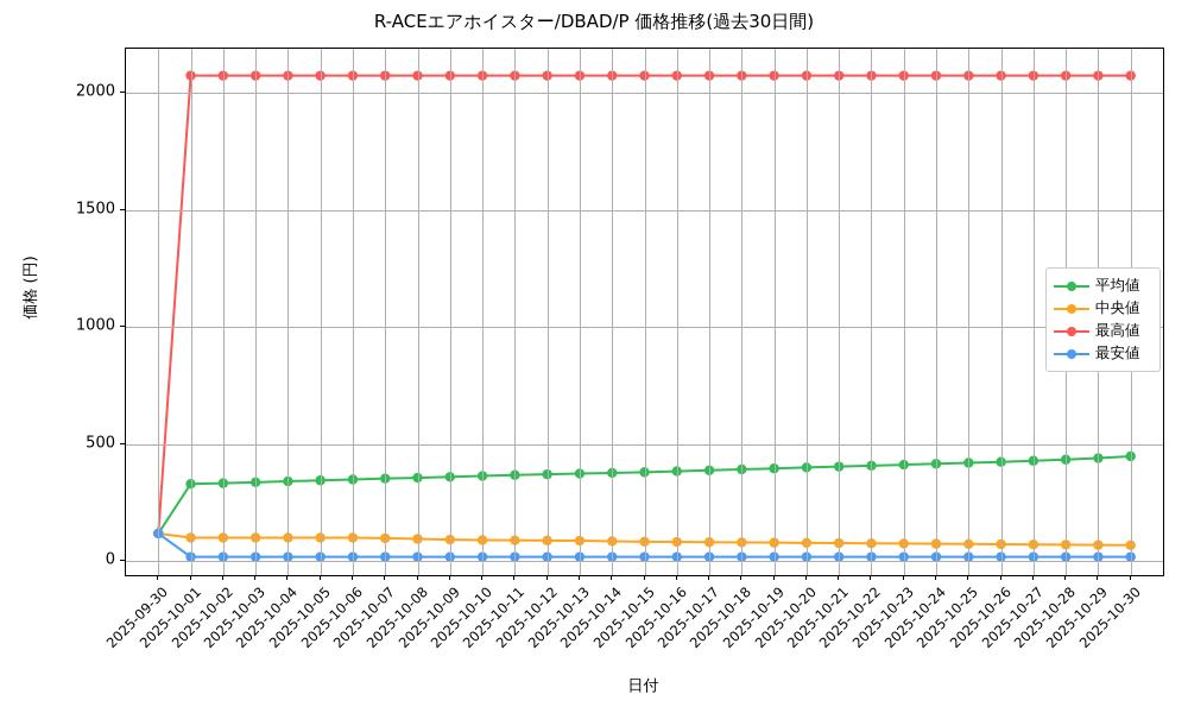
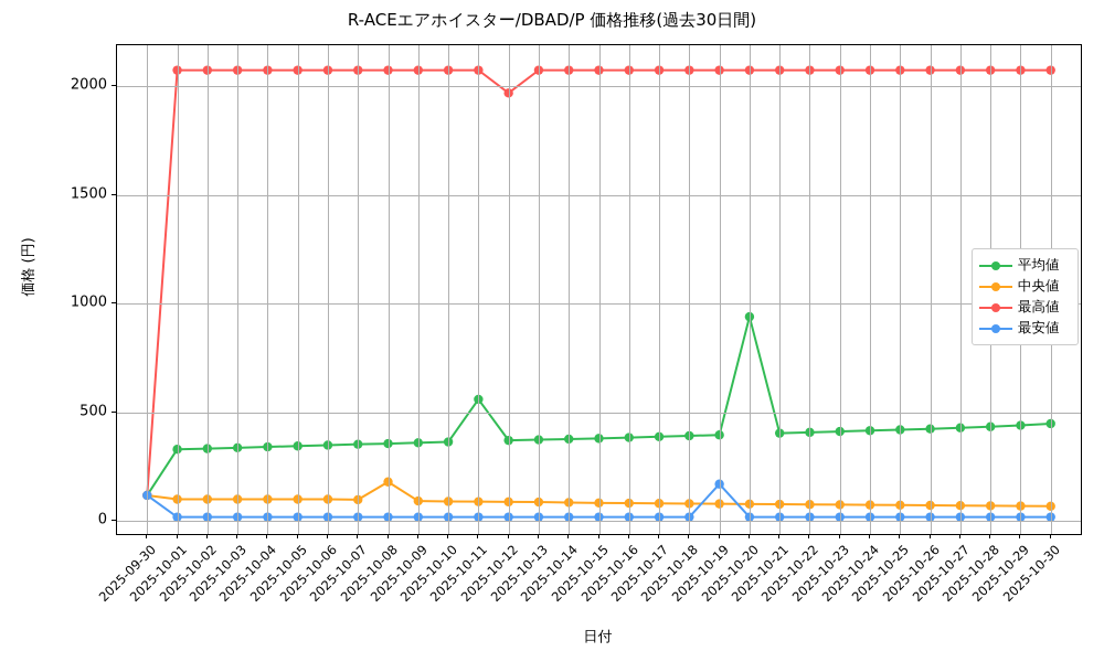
中央値/2025-10-08: 100 -> 180
平均値/2025-10-11: 370 -> 560
最高値/2025-10-12: 2080 -> 1970
最安値/2025-10-19: 20 -> 170
平均値/2025-10-20: 400 -> 940
